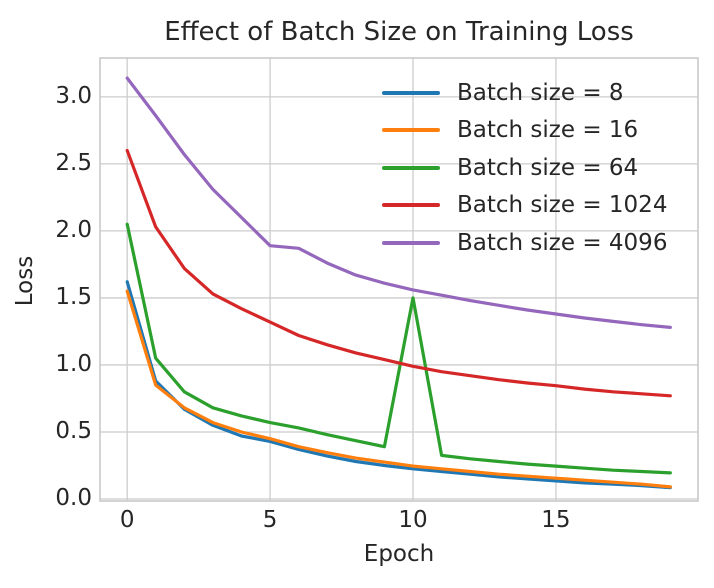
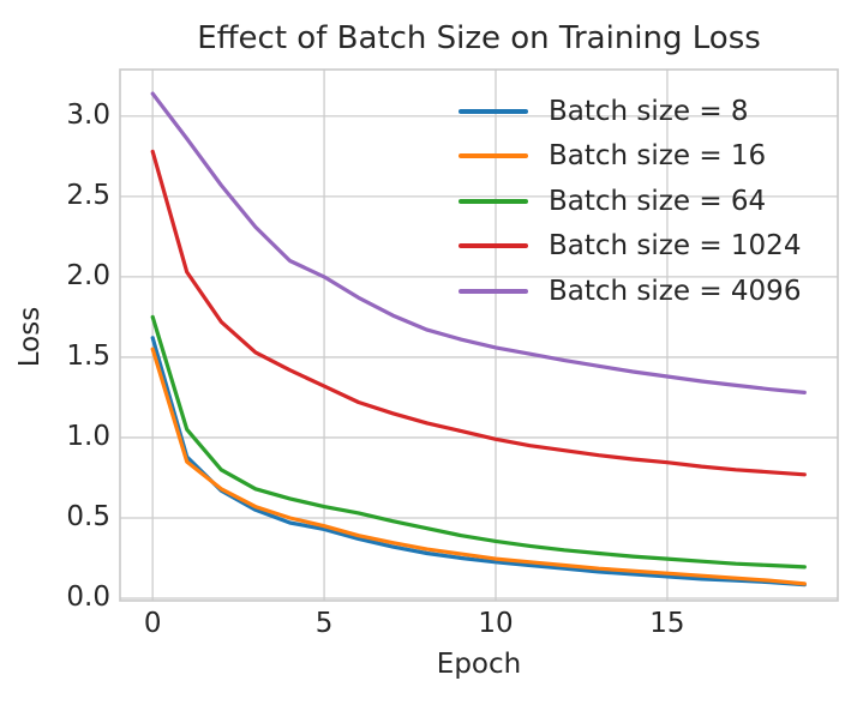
Batch size = 64/0: 2.05 -> 1.75
Batch size = 1024/0: 2.60 -> 2.78
Batch size = 4096/5: 1.89 -> 2.00
Batch size = 64/10: 1.50 -> 0.35
